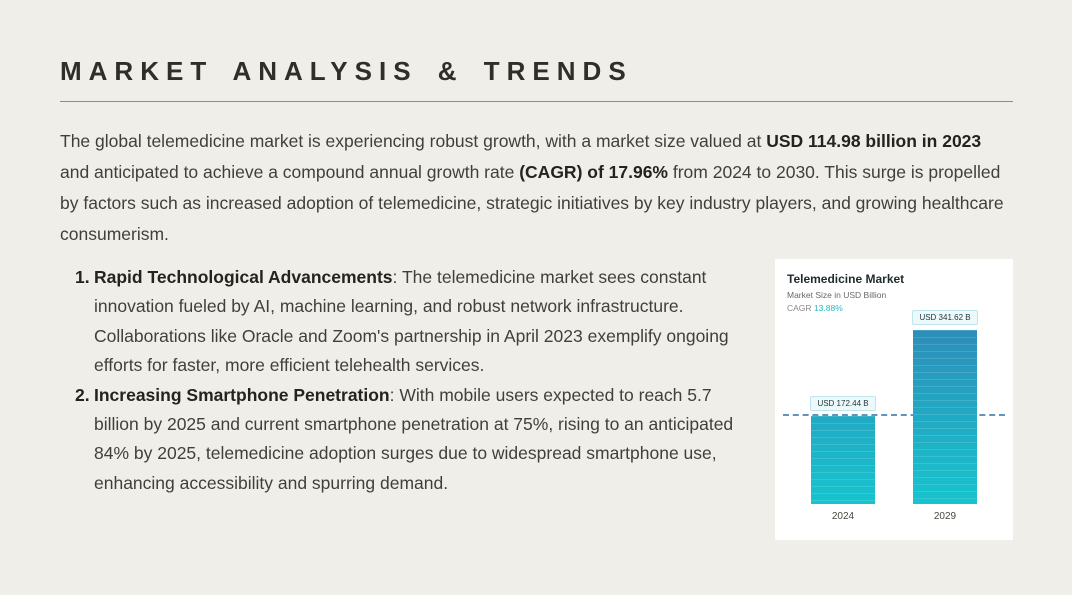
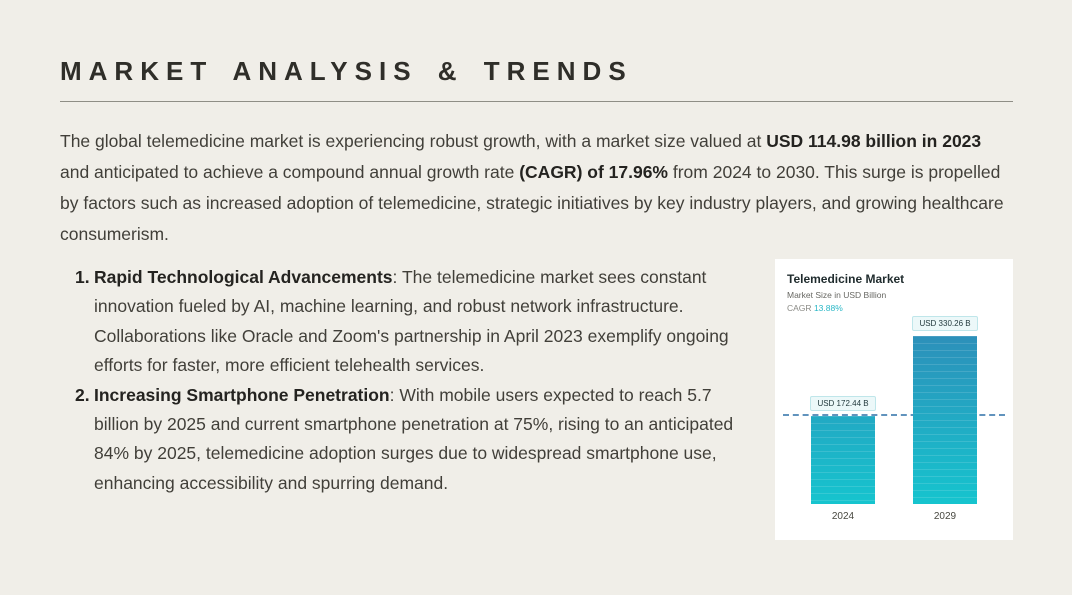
2029: 341.62 -> 330.26
